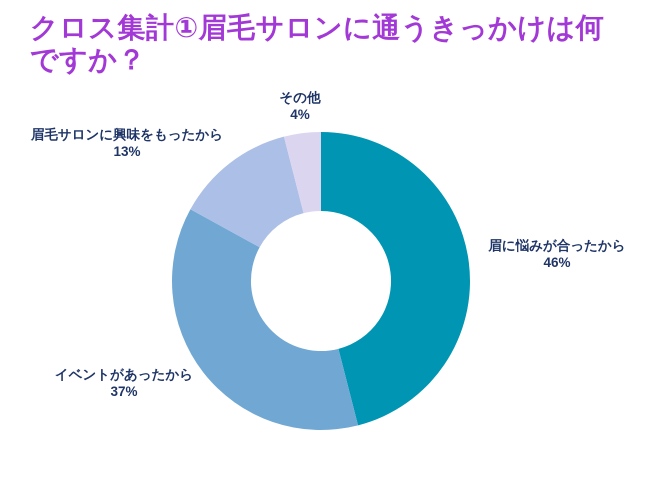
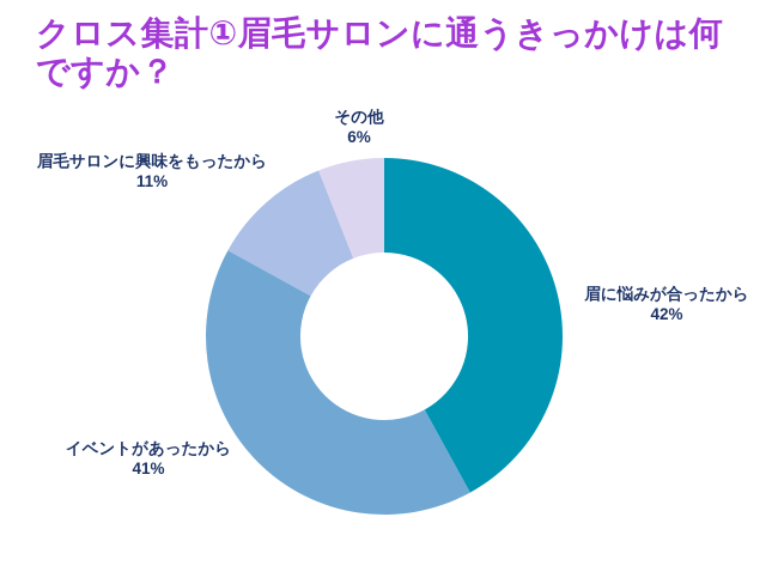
眉に悩みが合ったから: 46% -> 42%
イベントがあったから: 37% -> 41%
眉毛サロンに興味をもったから: 13% -> 11%
その他: 4% -> 6%
